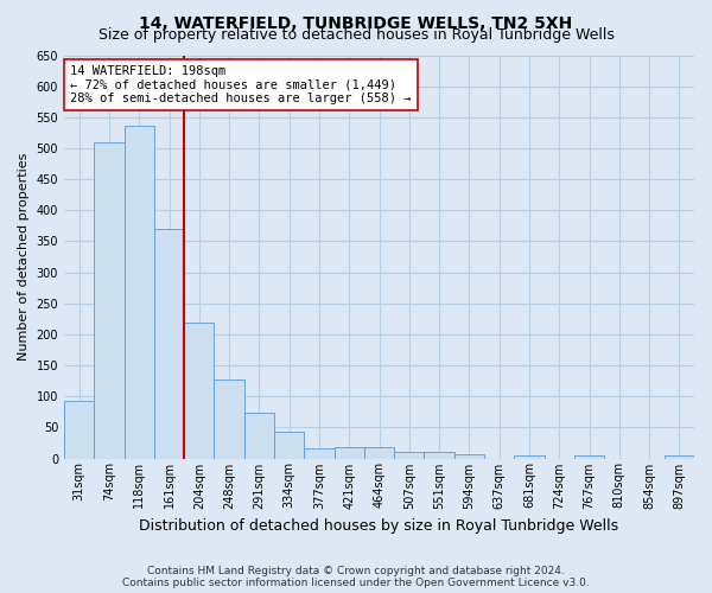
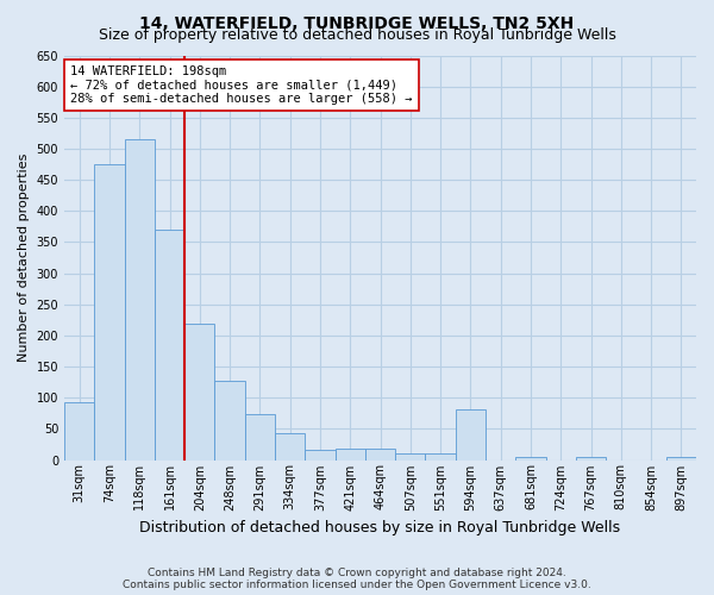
74sqm: 510 -> 476
118sqm: 537 -> 516
594sqm: 6 -> 82
